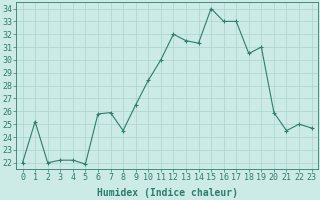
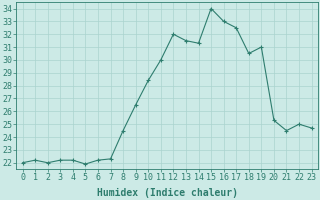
1: 25.2 -> 22.2
6: 25.8 -> 22.2
7: 25.9 -> 22.3
17: 33.0 -> 32.5
20: 25.9 -> 25.3
